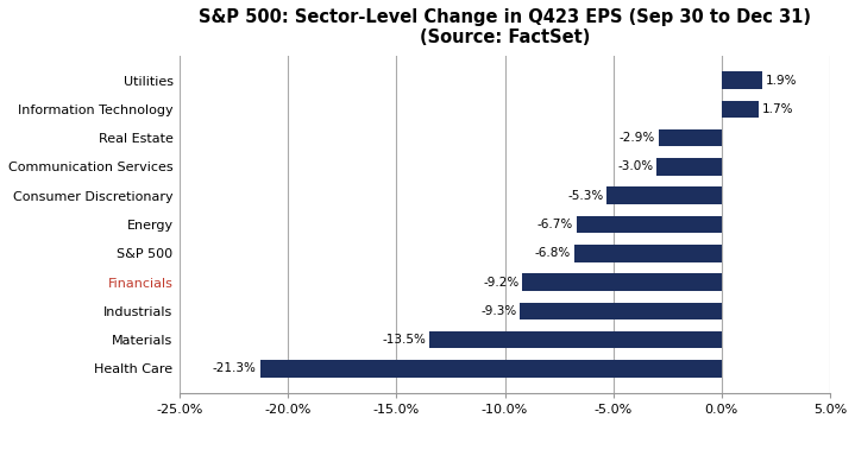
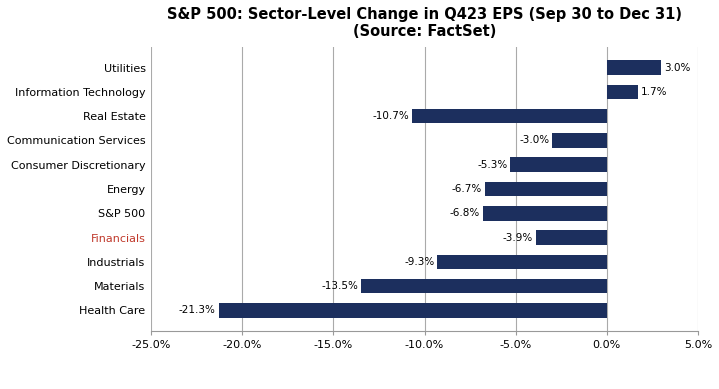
Utilities: 1.9% -> 3.0%
Real Estate: -2.9% -> -10.7%
Financials: -9.2% -> -3.9%
